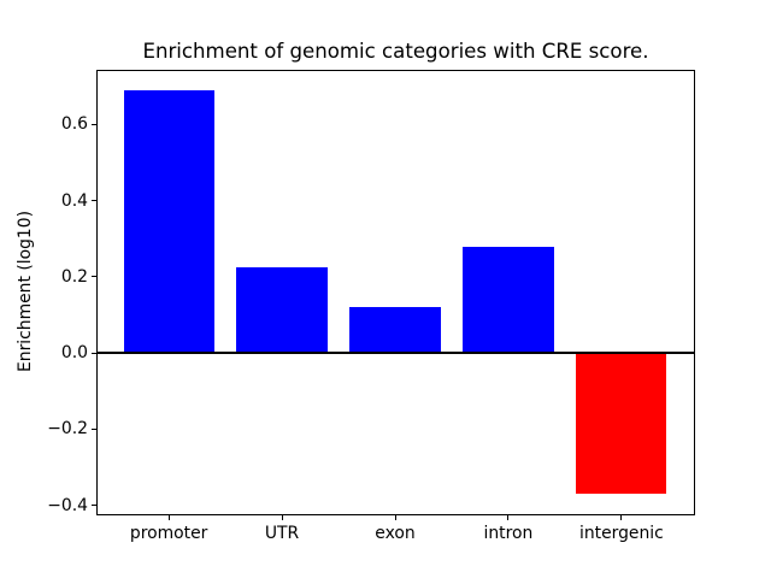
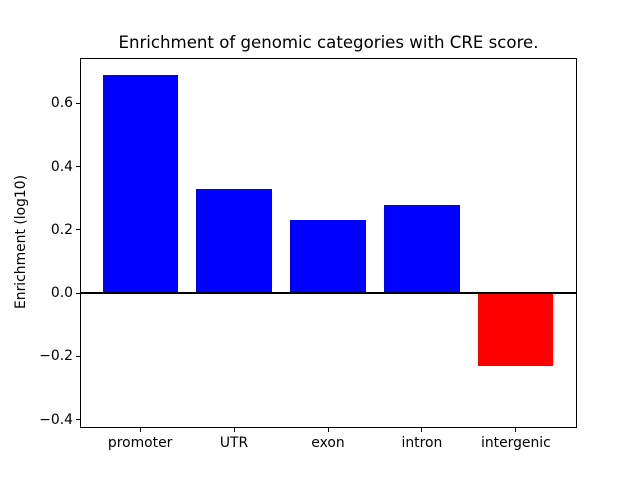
UTR: 0.23 -> 0.33
exon: 0.12 -> 0.23
intergenic: -0.37 -> -0.23
